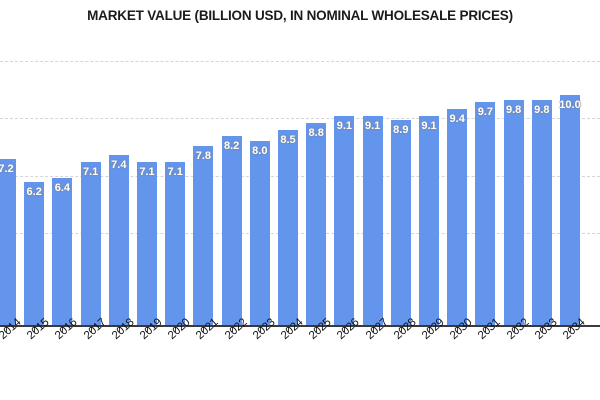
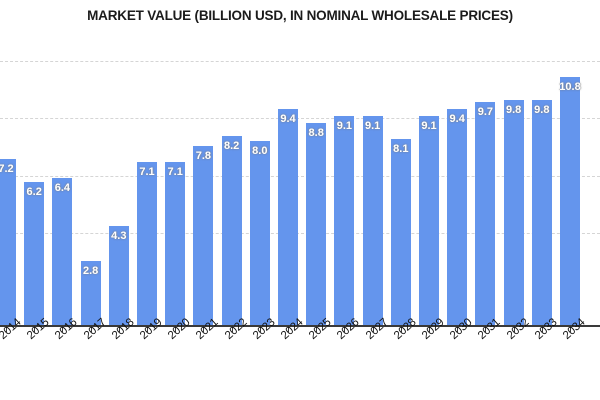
2017: 7.1 -> 2.8
2018: 7.4 -> 4.3
2024: 8.5 -> 9.4
2028: 8.9 -> 8.1
2034: 10.0 -> 10.8
